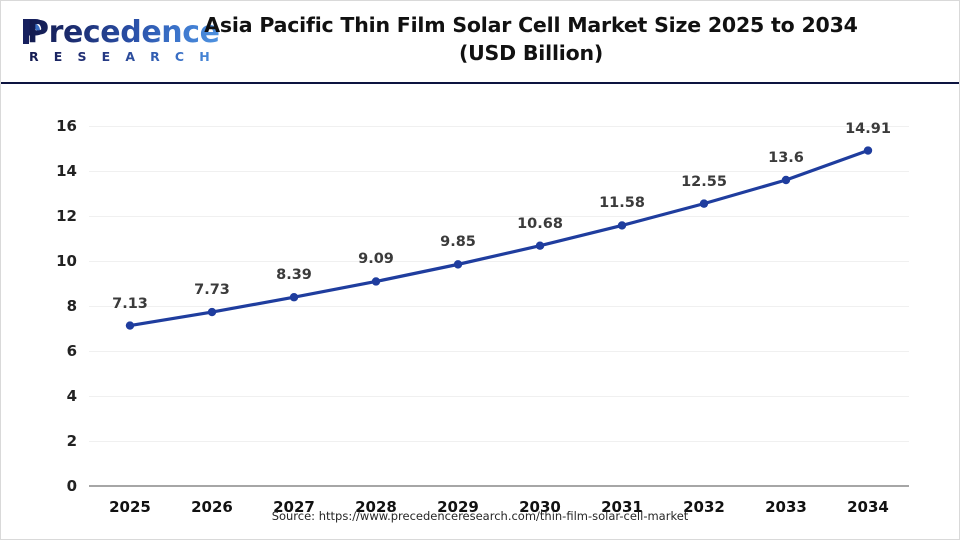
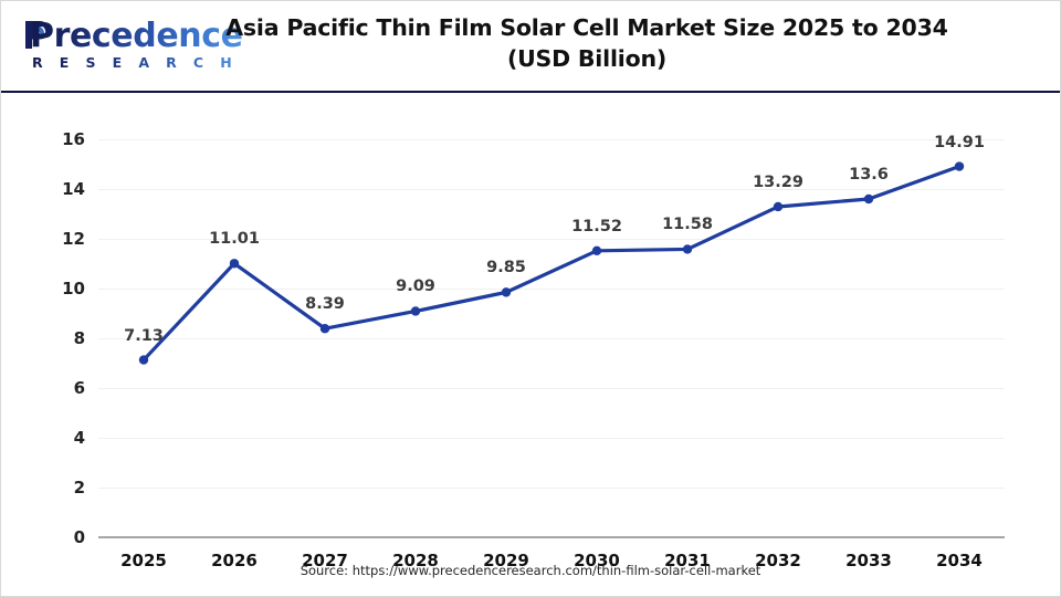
2026: 7.73 -> 11.01
2030: 10.68 -> 11.52
2032: 12.55 -> 13.29
